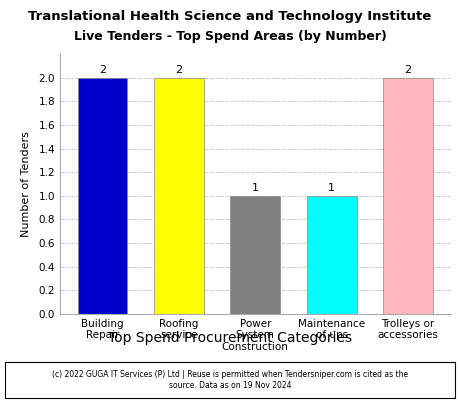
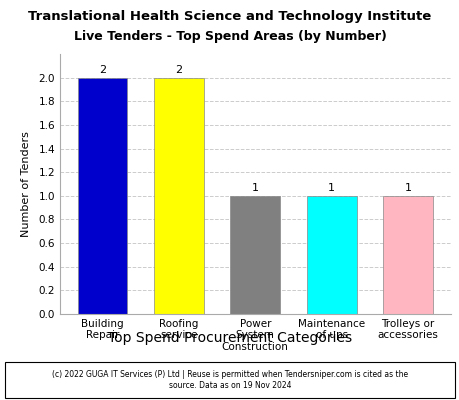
Trolleys or accessories: 2 -> 1
